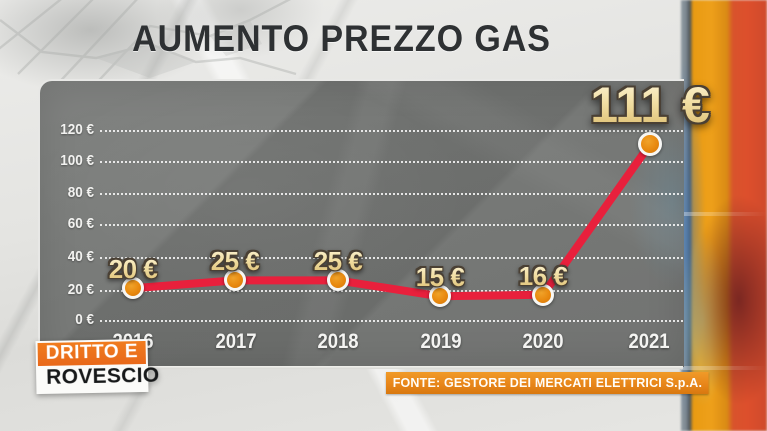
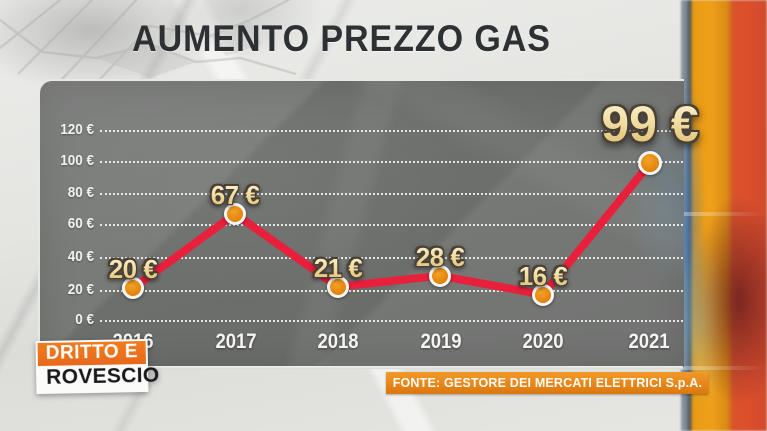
2017: 25 -> 67
2018: 25 -> 21
2019: 15 -> 28
2021: 111 -> 99
